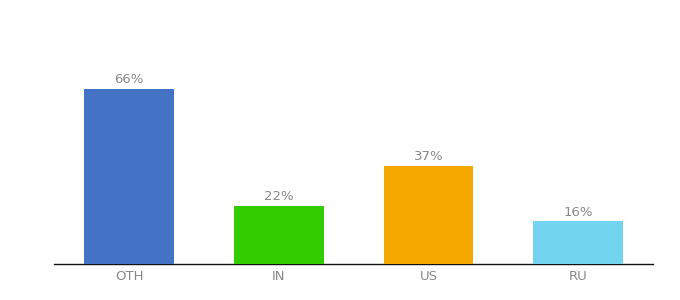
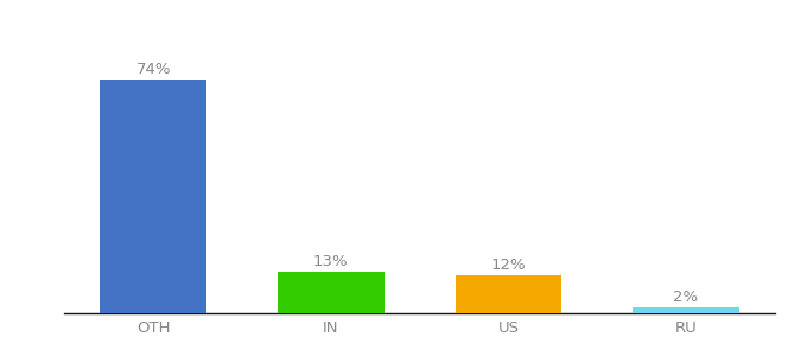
OTH: 66% -> 74%
IN: 22% -> 13%
US: 37% -> 12%
RU: 16% -> 2%
